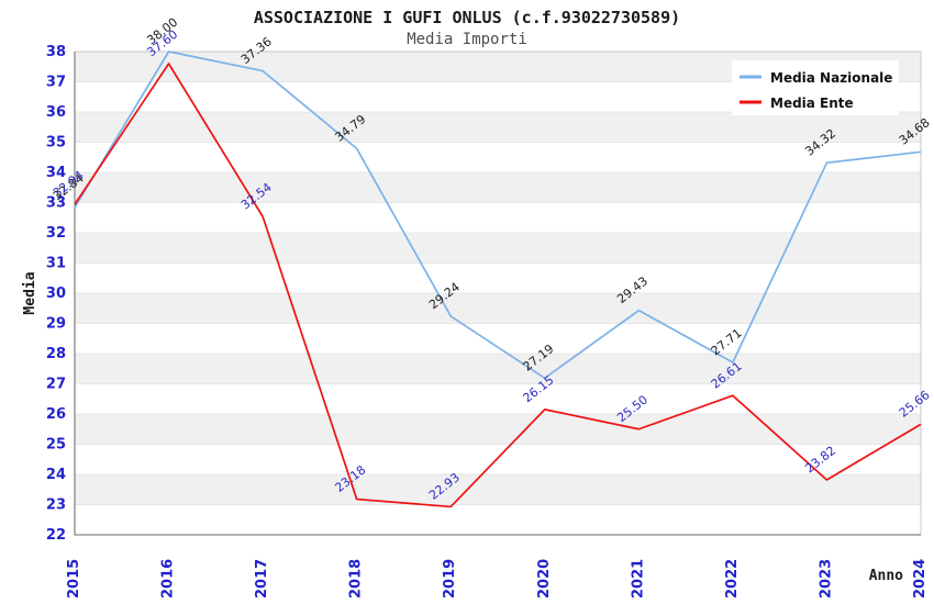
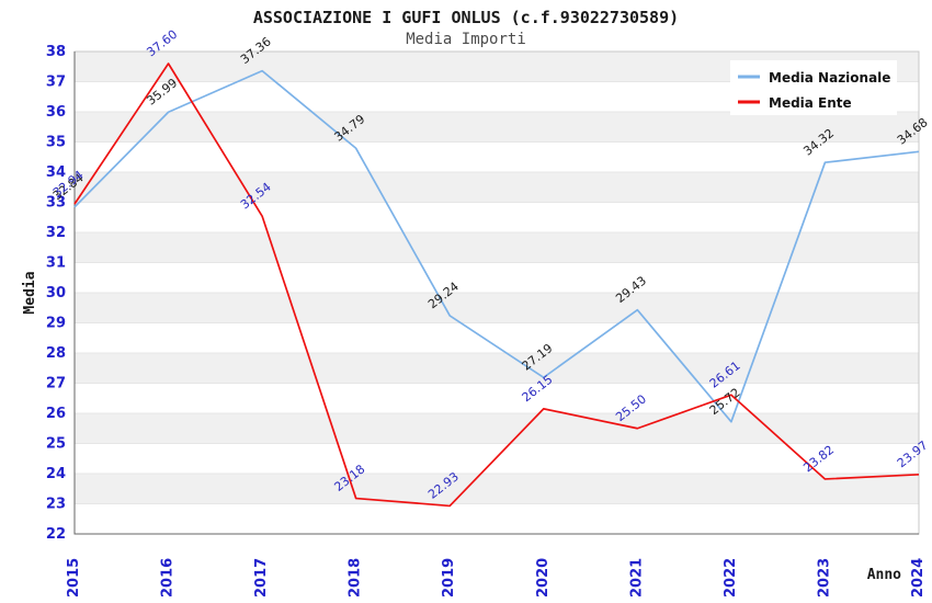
Media Nazionale/2016: 38.00 -> 35.99
Media Nazionale/2022: 27.71 -> 25.72
Media Ente/2024: 25.66 -> 23.97
